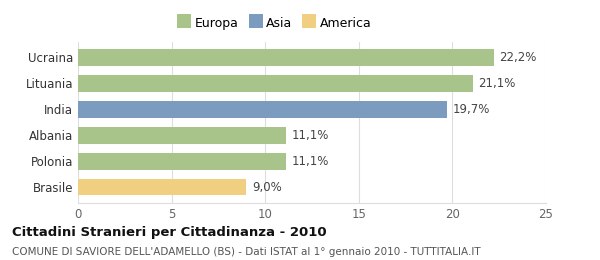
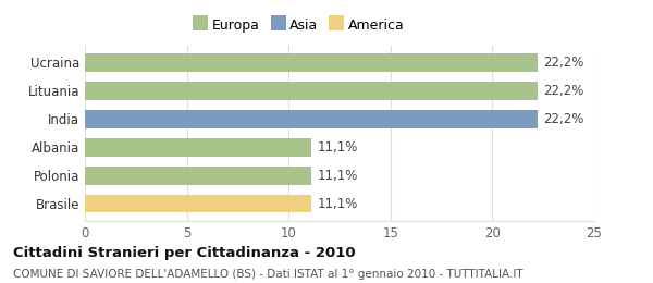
Lituania: 21,1% -> 22,2%
India: 19,7% -> 22,2%
Brasile: 9,0% -> 11,1%
